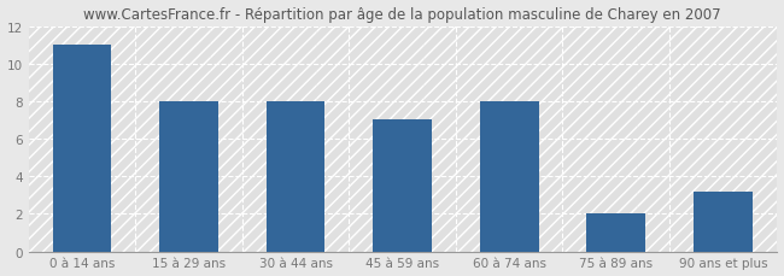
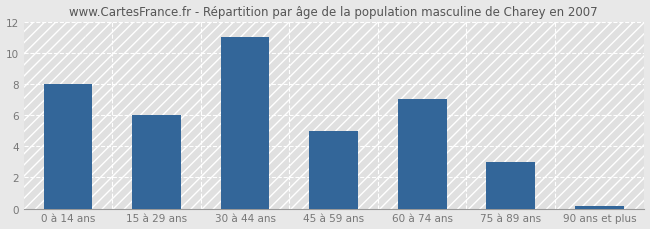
0 à 14 ans: 11.0 -> 8.0
15 à 29 ans: 8.0 -> 6.0
30 à 44 ans: 8.0 -> 11.0
45 à 59 ans: 7.0 -> 5.0
60 à 74 ans: 8.0 -> 7.0
75 à 89 ans: 2.0 -> 3.0
90 ans et plus: 3.2 -> 0.1
